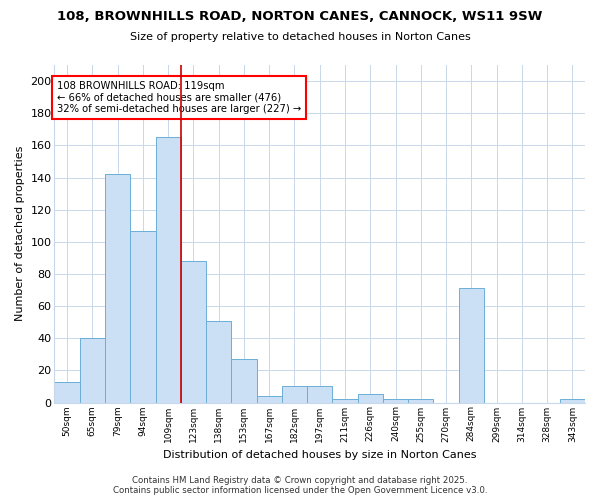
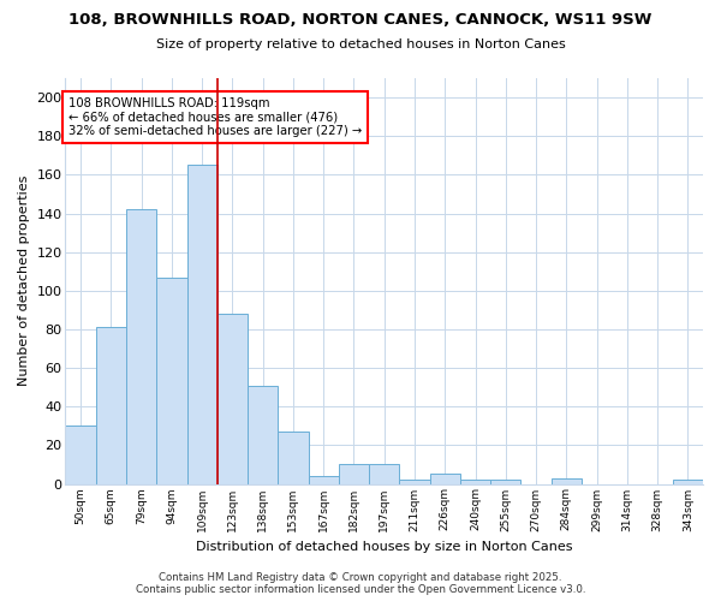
50sqm: 13 -> 30
65sqm: 40 -> 81
284sqm: 71 -> 3
